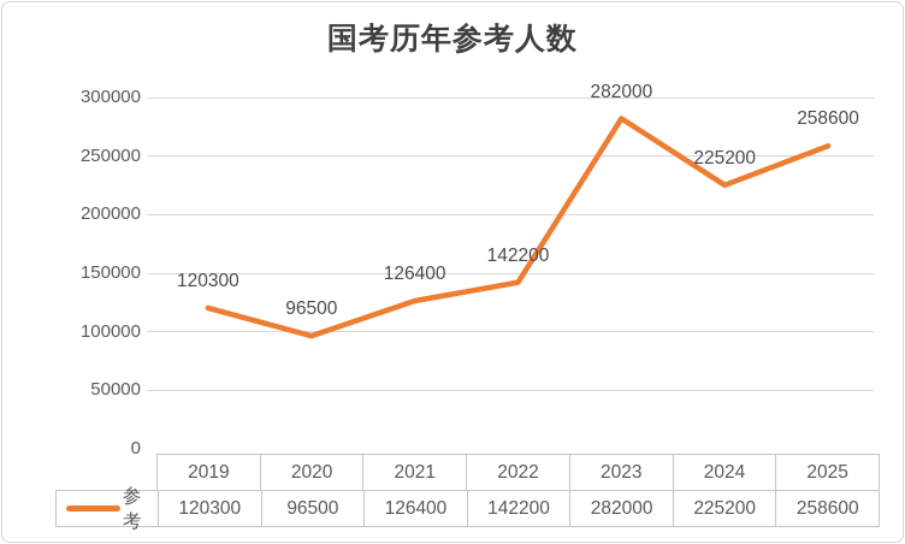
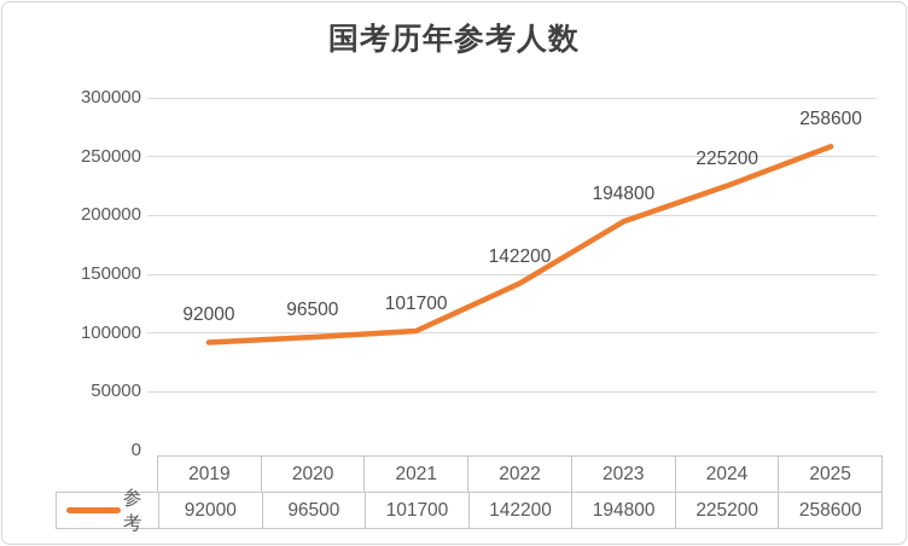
2019: 120300 -> 92000
2021: 126400 -> 101700
2023: 282000 -> 194800
